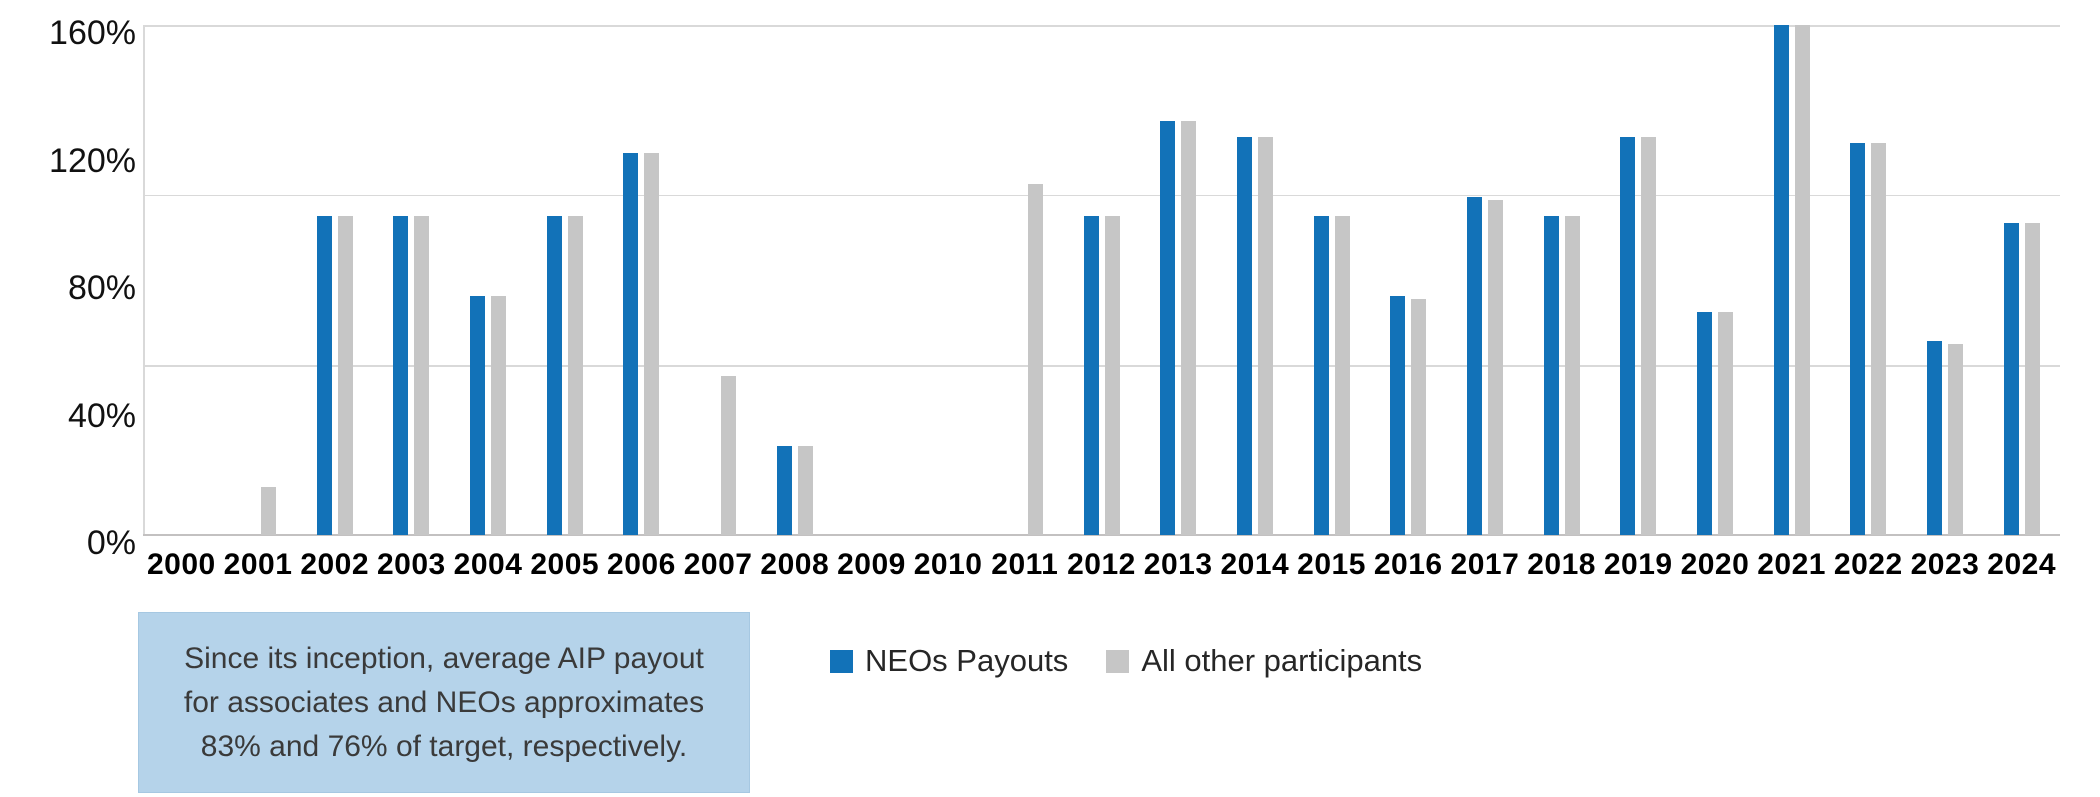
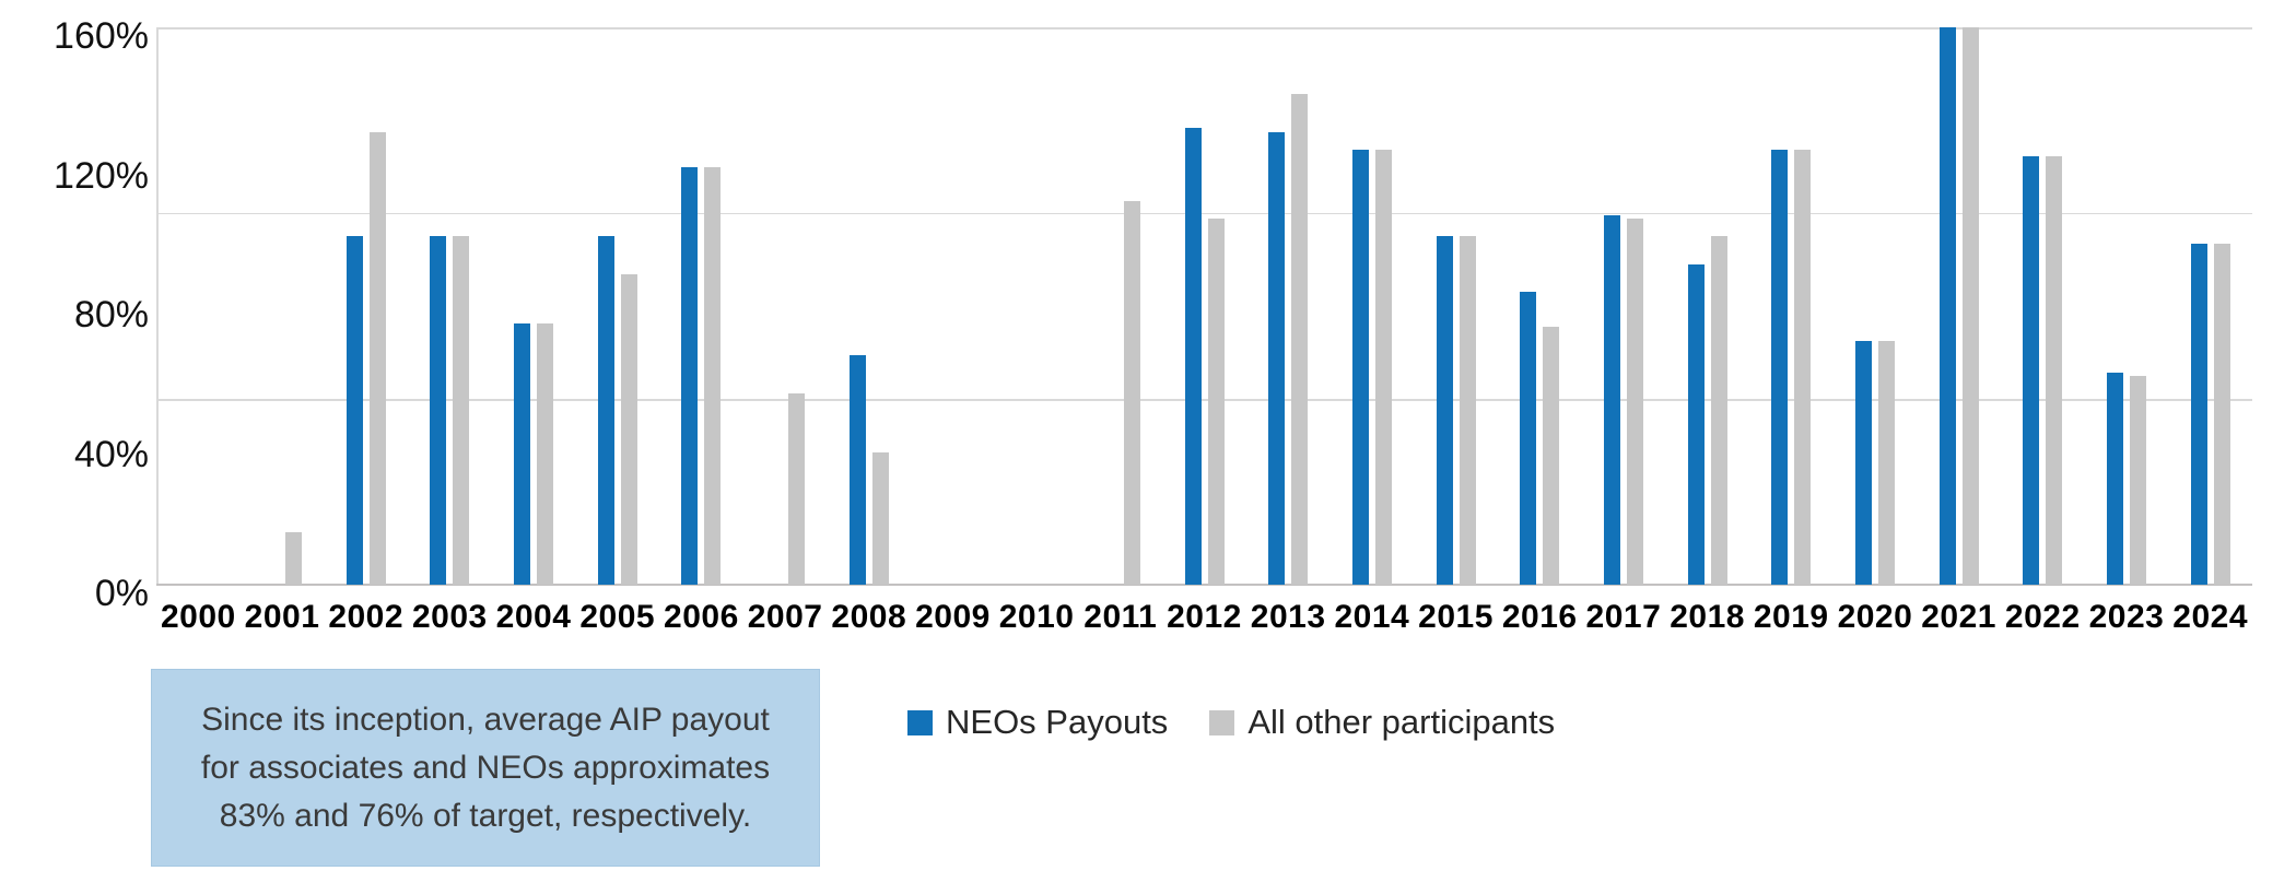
All other participants/2002: 100% -> 130%
All other participants/2005: 100% -> 89%
All other participants/2007: 50% -> 55%
NEOs Payouts/2008: 28% -> 66%
All other participants/2008: 28% -> 38%
NEOs Payouts/2012: 100% -> 131%
All other participants/2012: 100% -> 105%
All other participants/2013: 130% -> 141%
NEOs Payouts/2016: 75% -> 84%
NEOs Payouts/2018: 100% -> 92%
